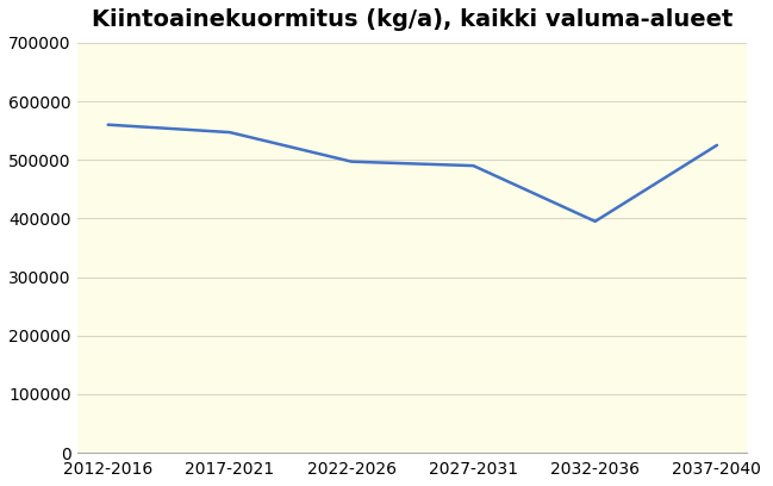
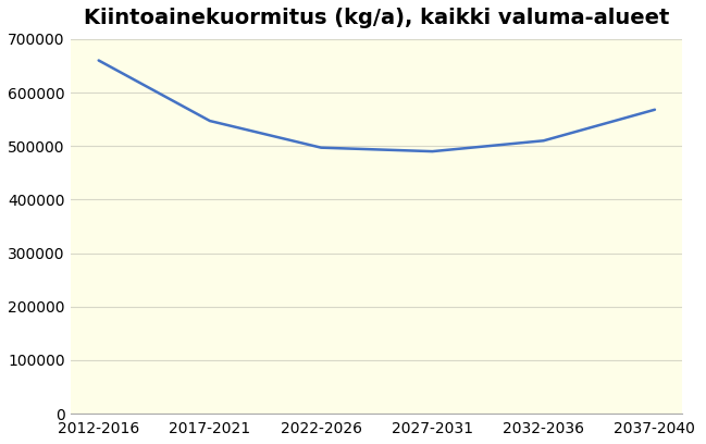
2012-2016: 560000 -> 660000
2032-2036: 395000 -> 510000
2037-2040: 525000 -> 568000
